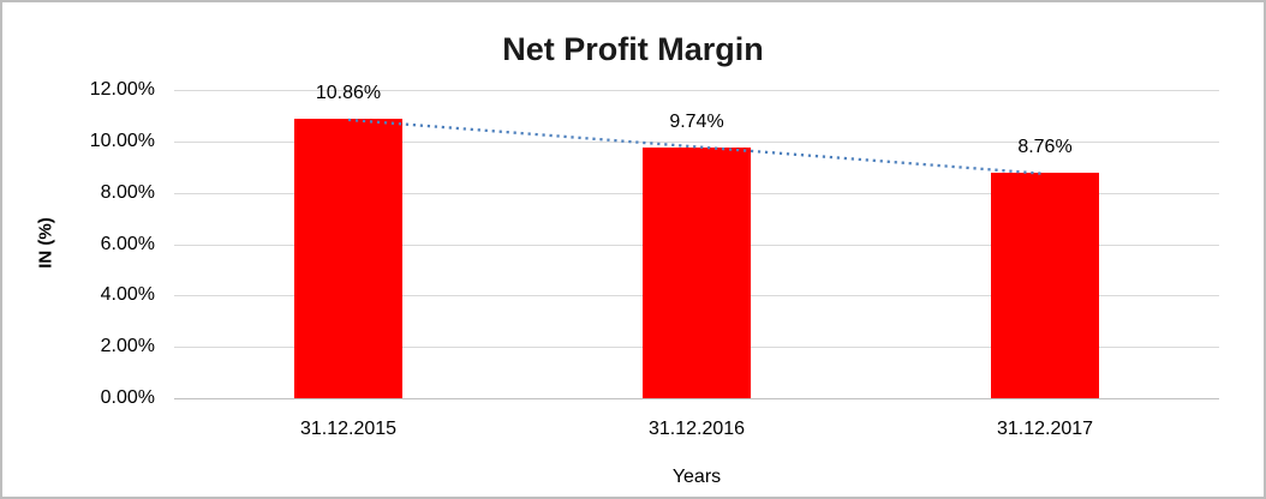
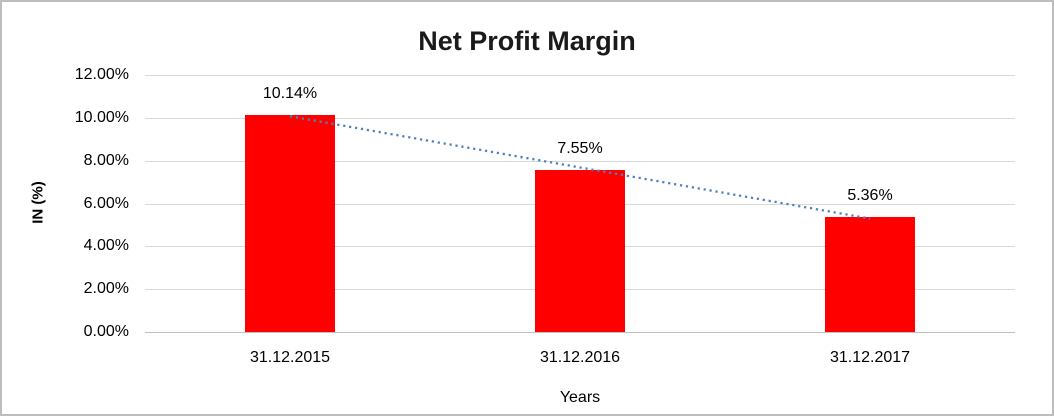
31.12.2015: 10.86% -> 10.14%
31.12.2016: 9.74% -> 7.55%
31.12.2017: 8.76% -> 5.36%
